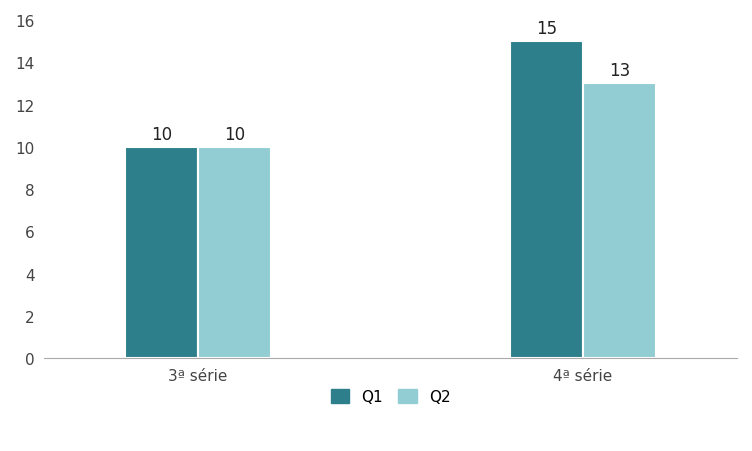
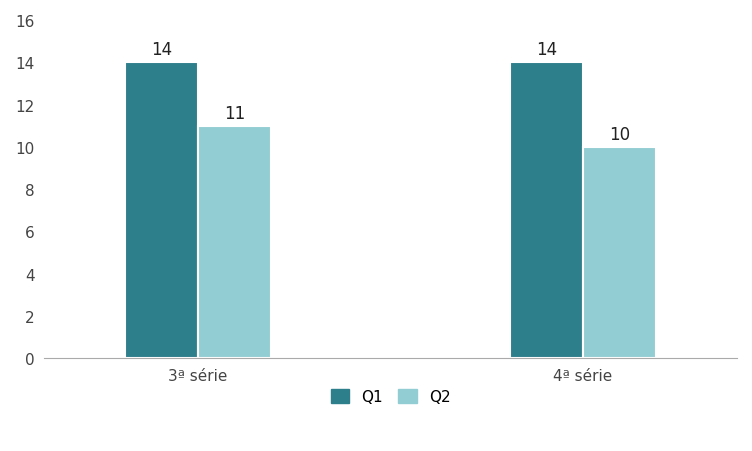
Q1/3ª série: 10 -> 14
Q2/3ª série: 10 -> 11
Q1/4ª série: 15 -> 14
Q2/4ª série: 13 -> 10
